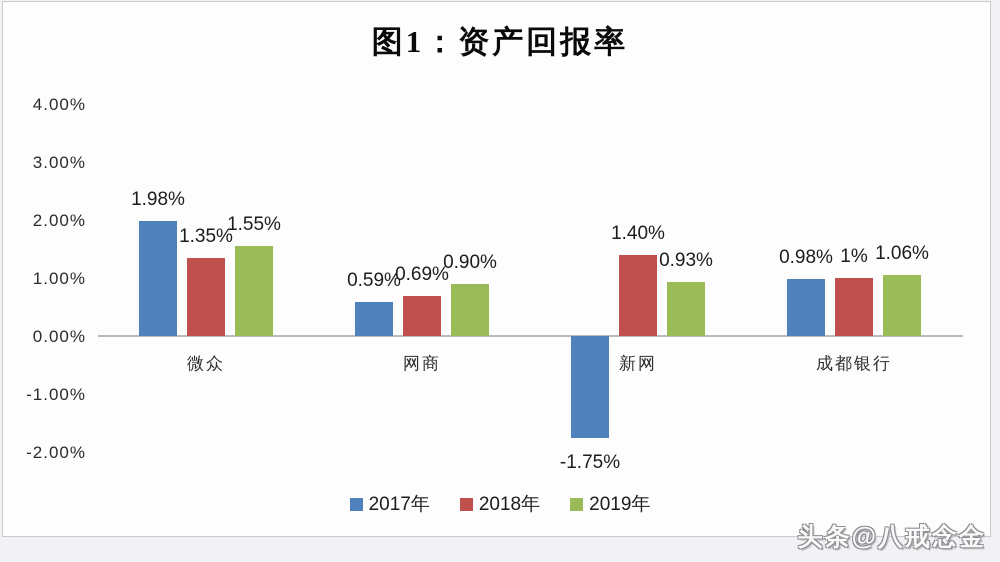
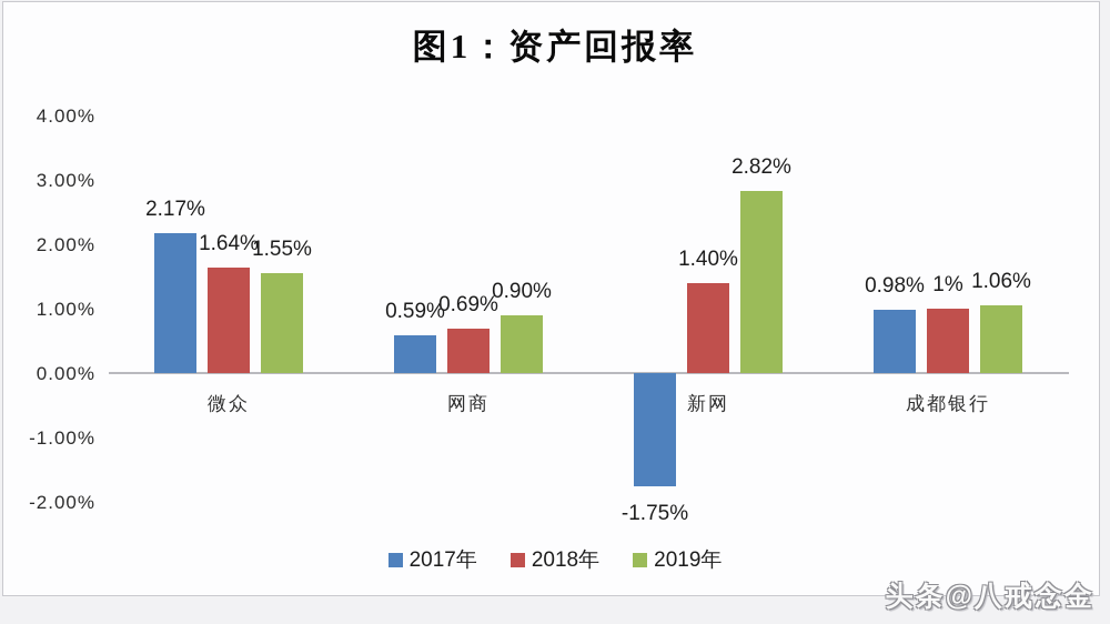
2017年/微众: 1.98% -> 2.17%
2018年/微众: 1.35% -> 1.64%
2019年/新网: 0.93% -> 2.82%
